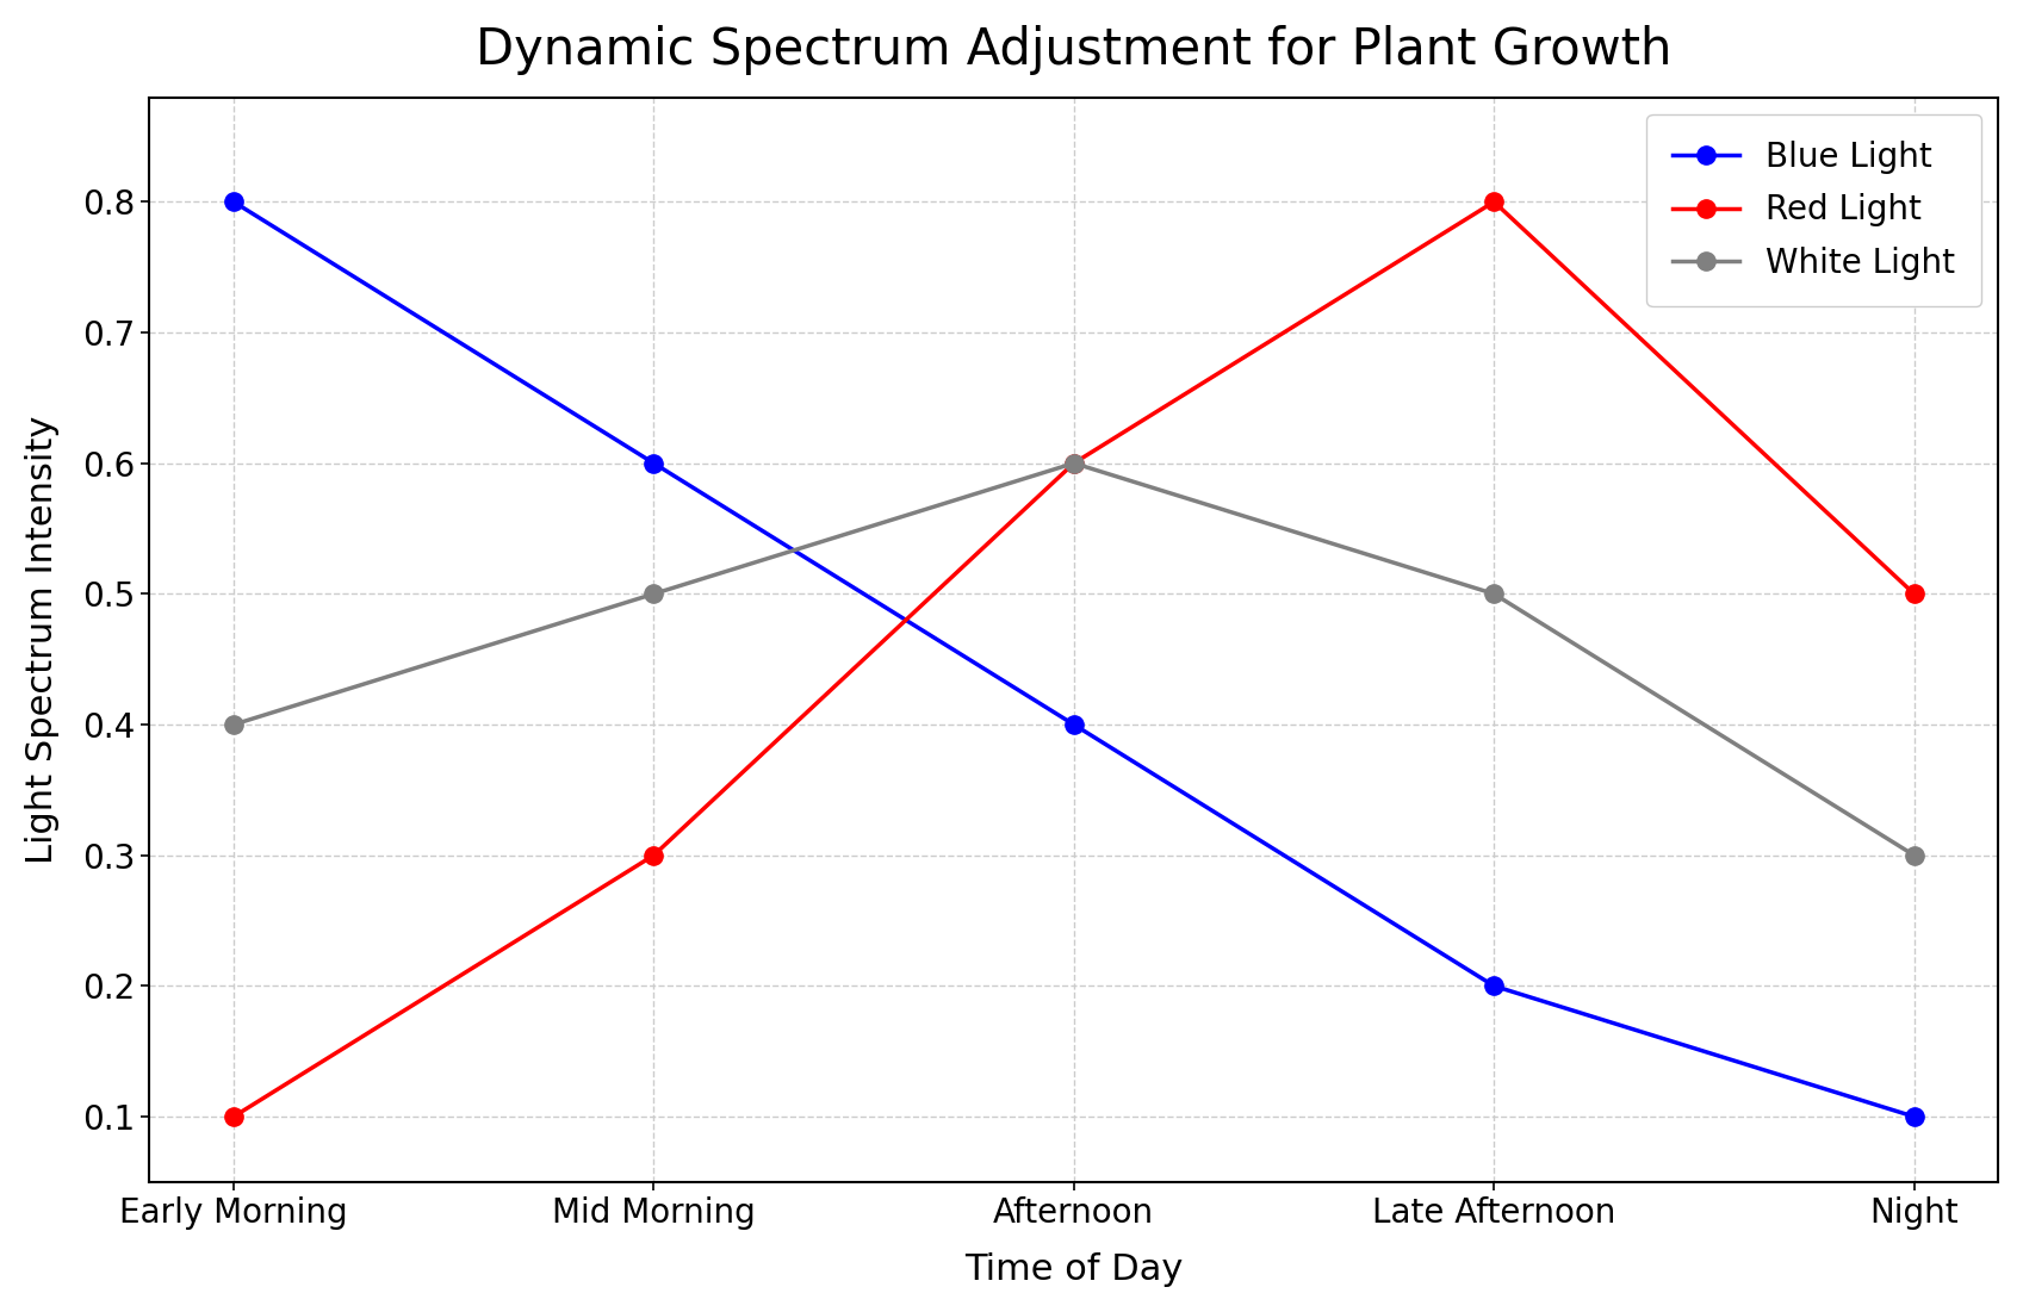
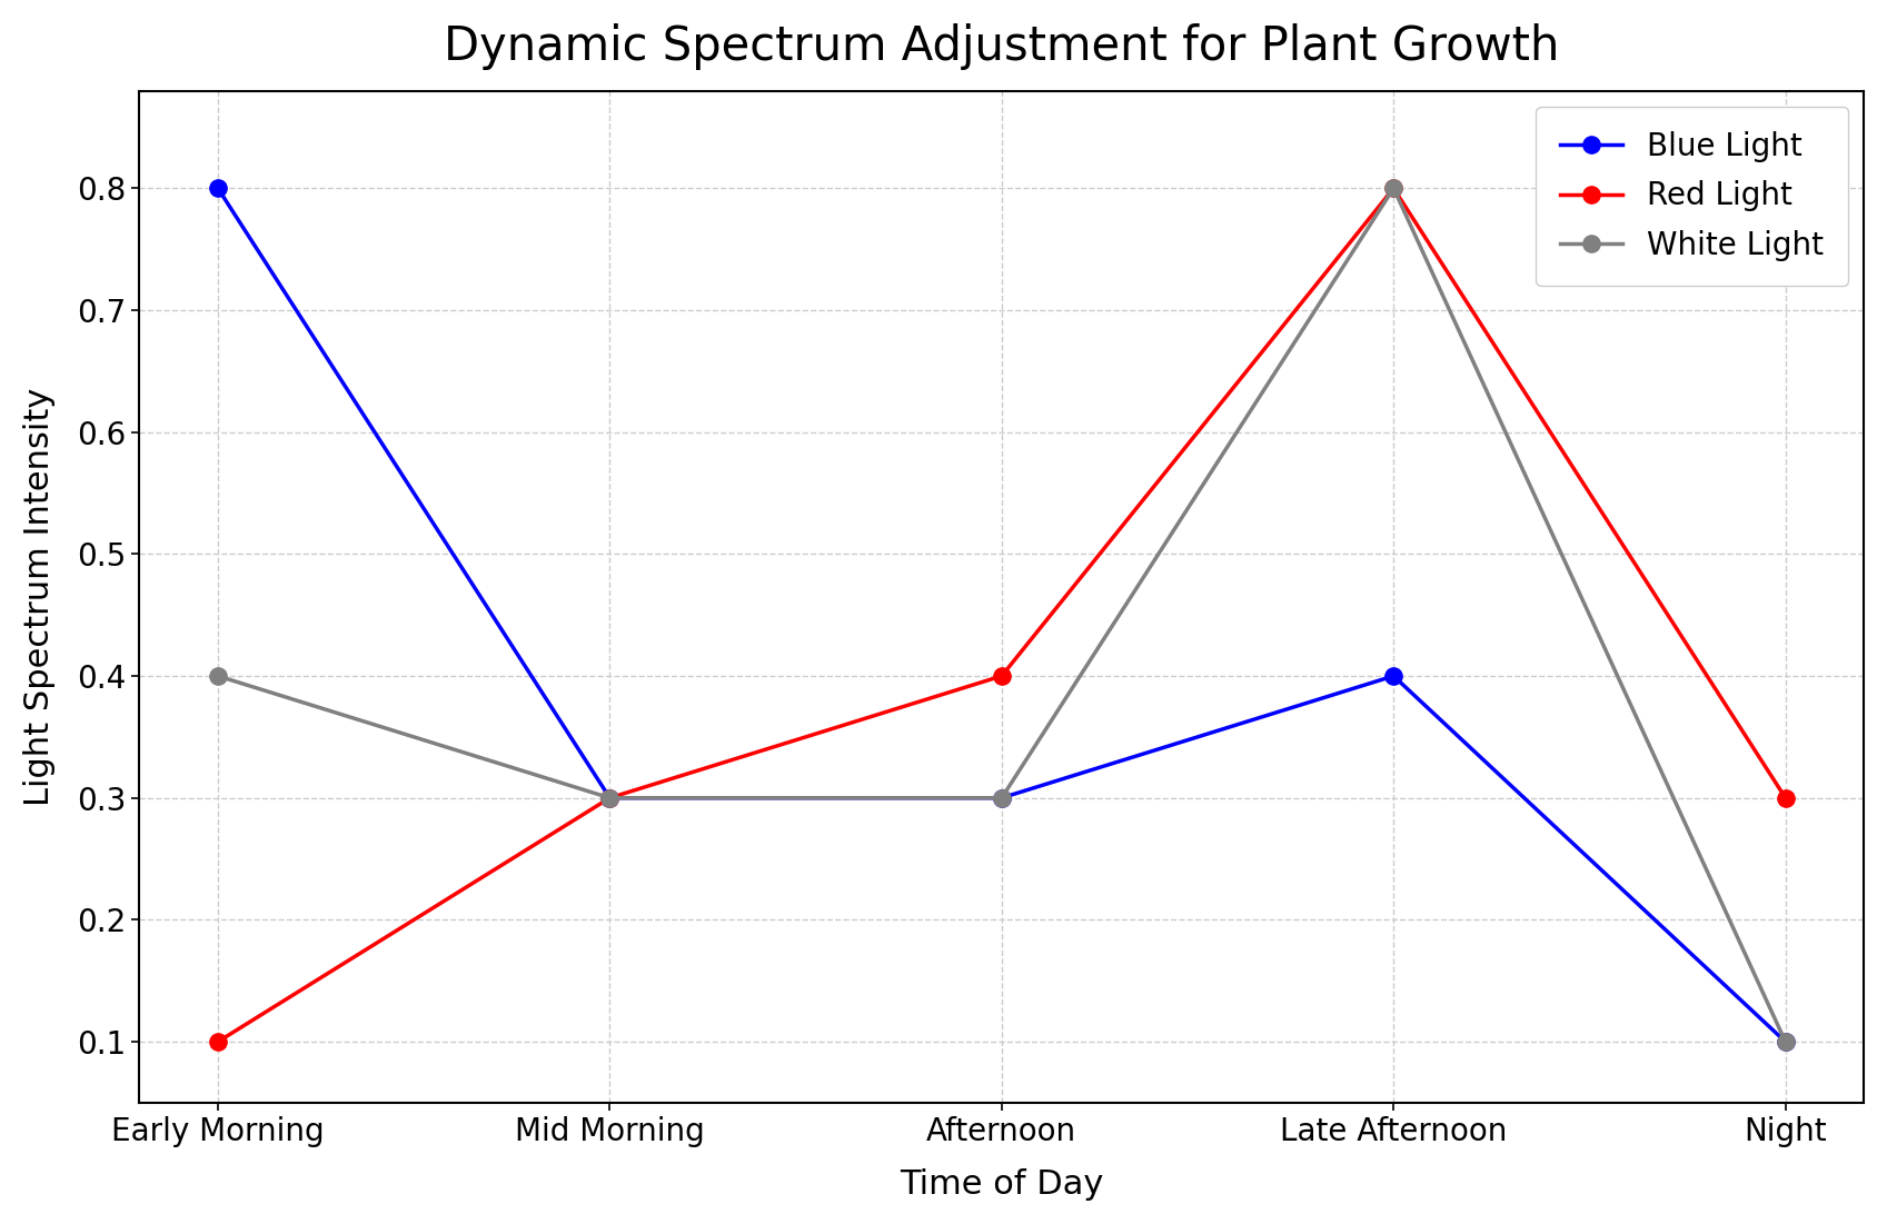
Blue Light/Mid Morning: 0.6 -> 0.3
White Light/Mid Morning: 0.5 -> 0.3
Blue Light/Afternoon: 0.4 -> 0.3
Red Light/Afternoon: 0.6 -> 0.4
White Light/Afternoon: 0.6 -> 0.3
Blue Light/Late Afternoon: 0.2 -> 0.4
White Light/Late Afternoon: 0.5 -> 0.8
Red Light/Night: 0.5 -> 0.3
White Light/Night: 0.3 -> 0.1
